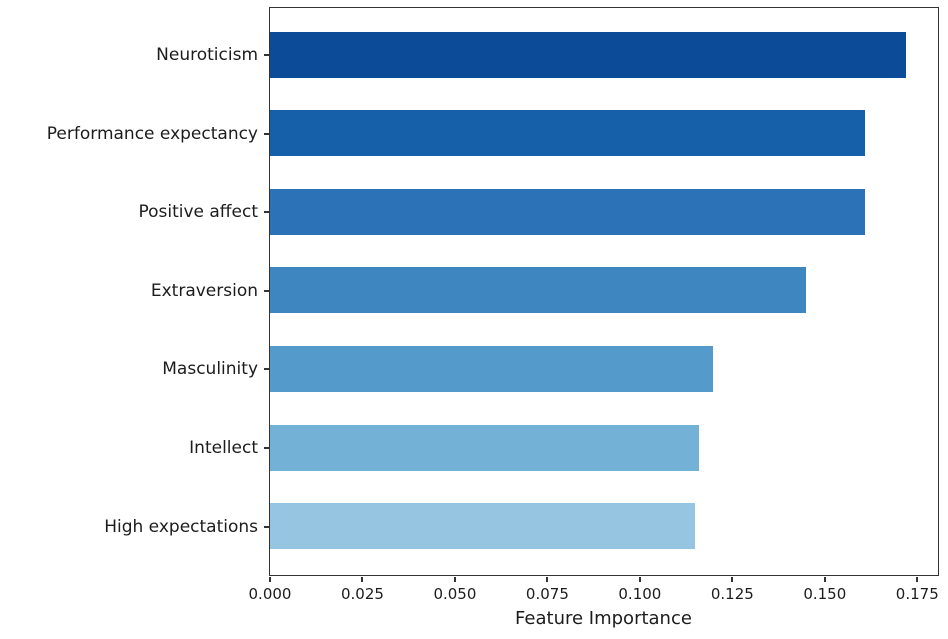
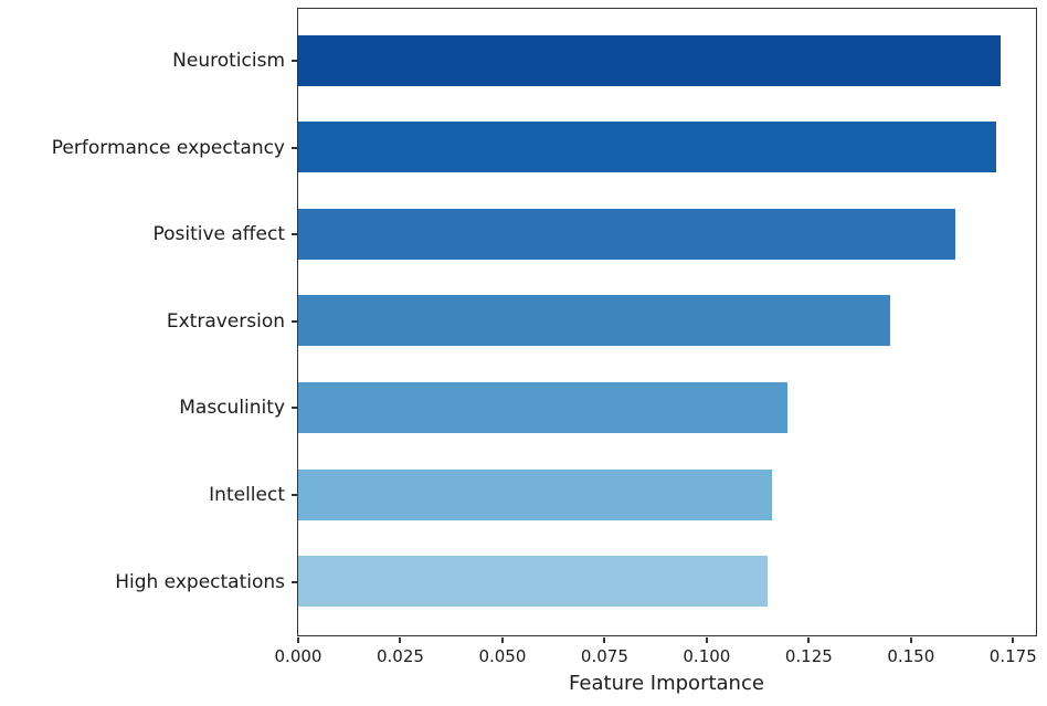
Performance expectancy: 0.161 -> 0.171
